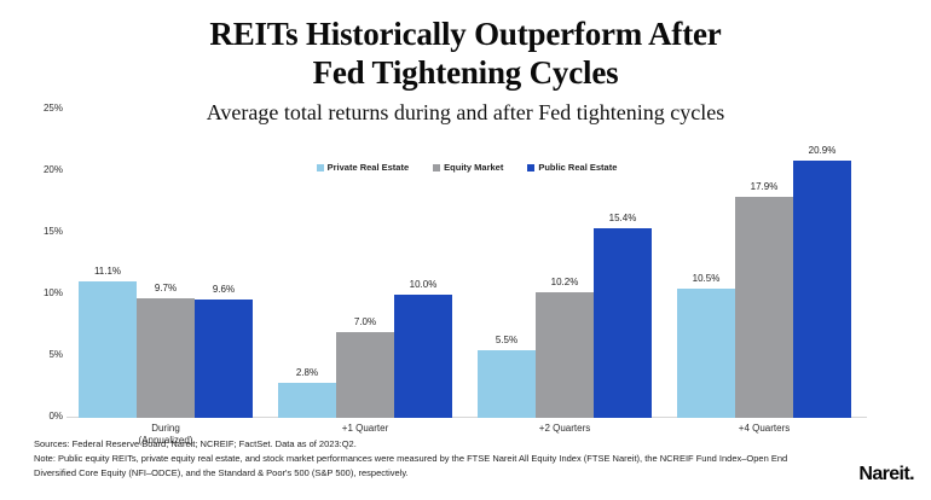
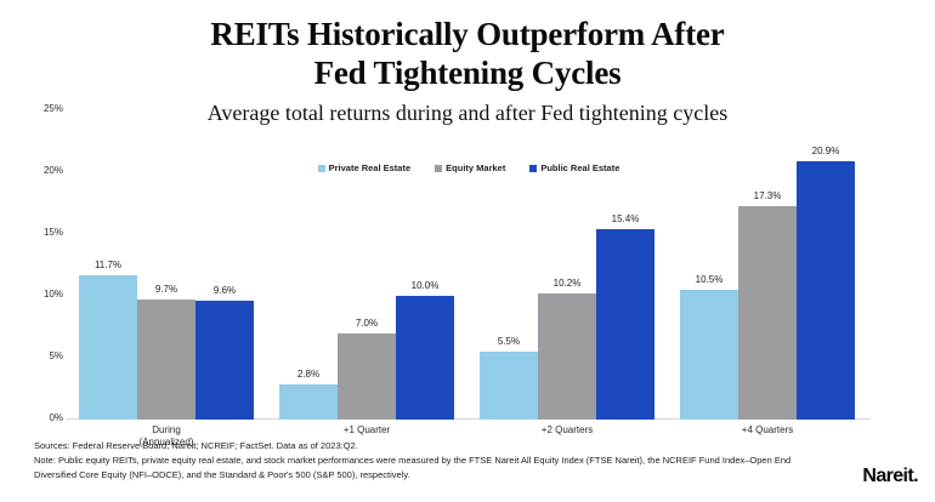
Private Real Estate/During (Annualized): 11.1% -> 11.7%
Equity Market/+4 Quarters: 17.9% -> 17.3%
